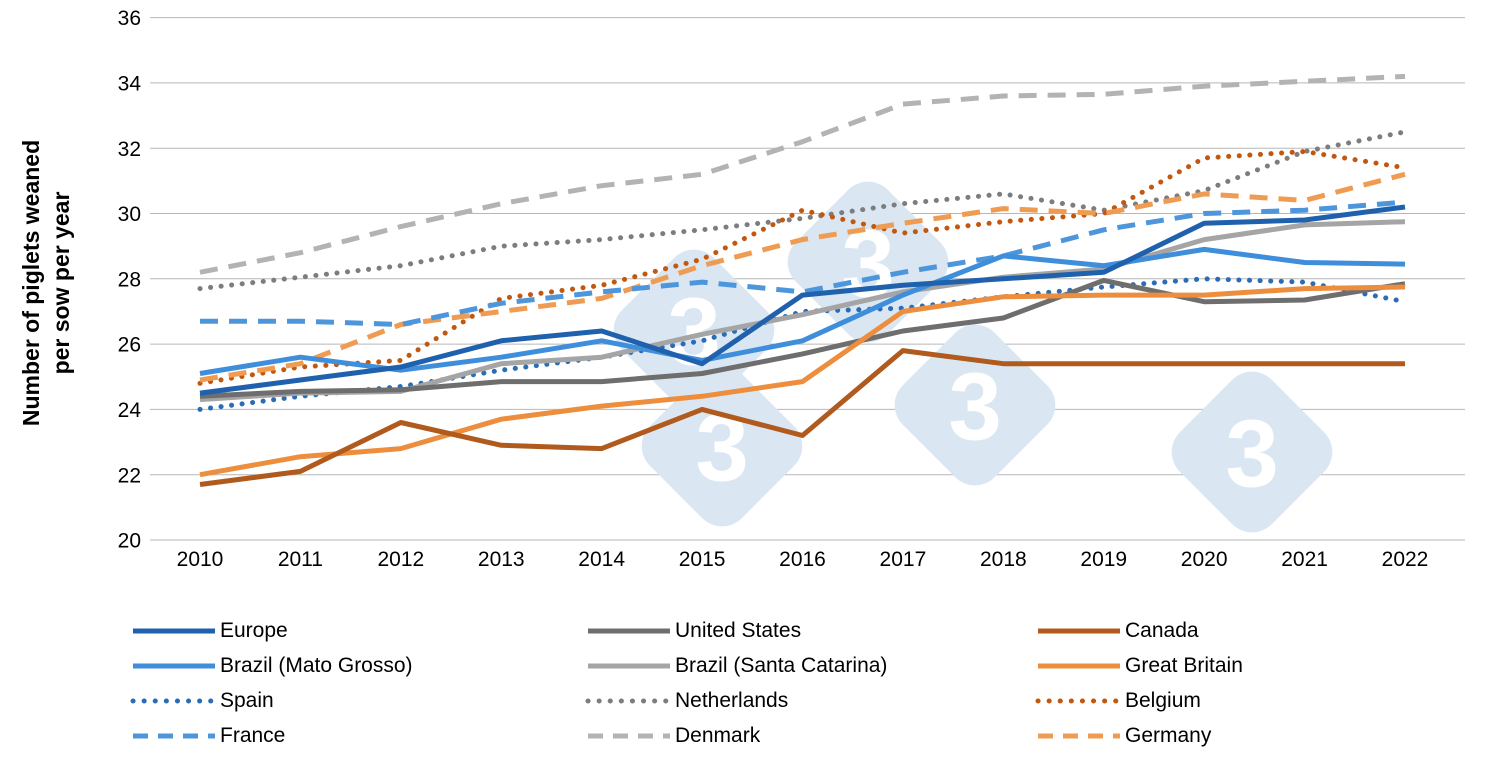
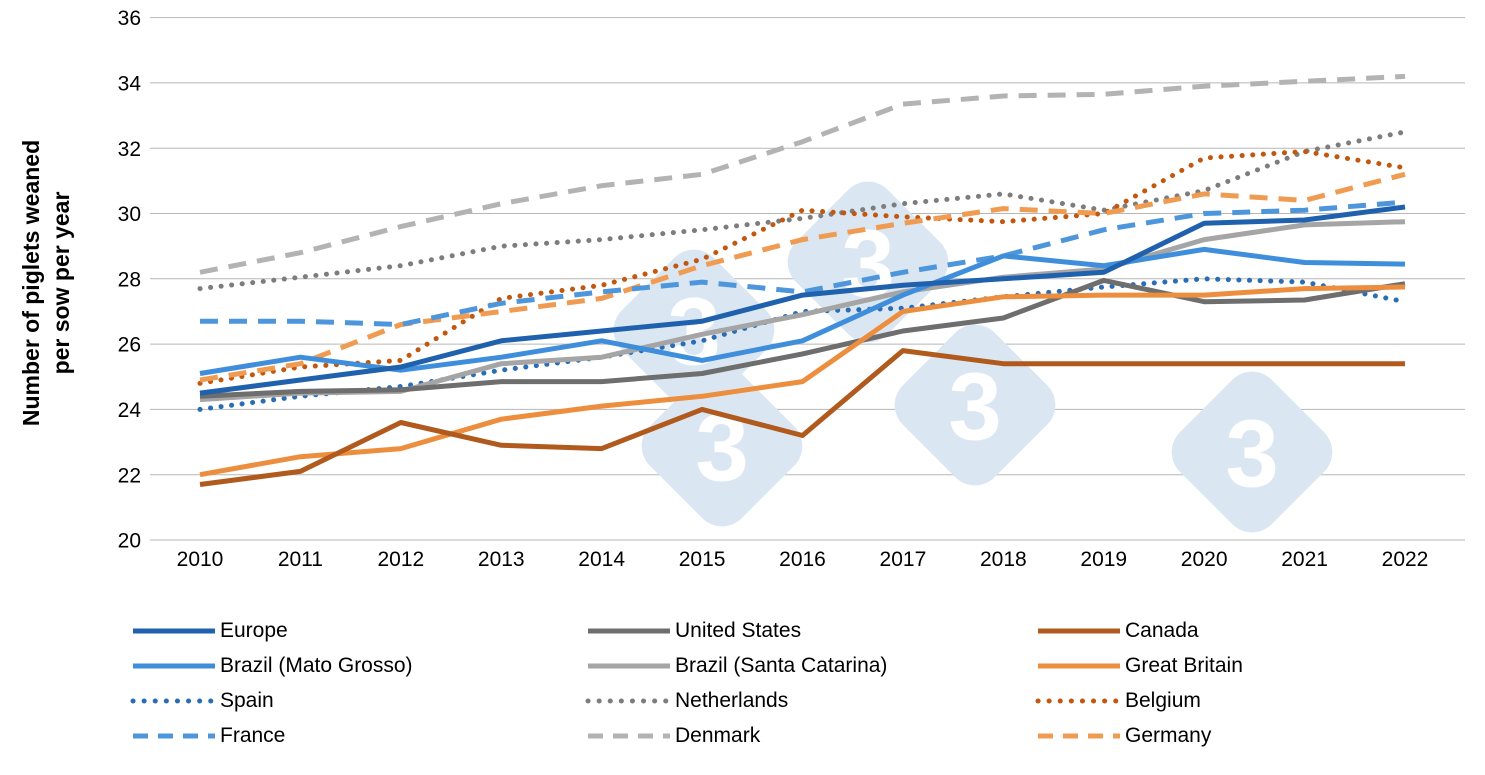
Europe/2015: 25.4 -> 26.7
Belgium/2017: 29.4 -> 29.9
